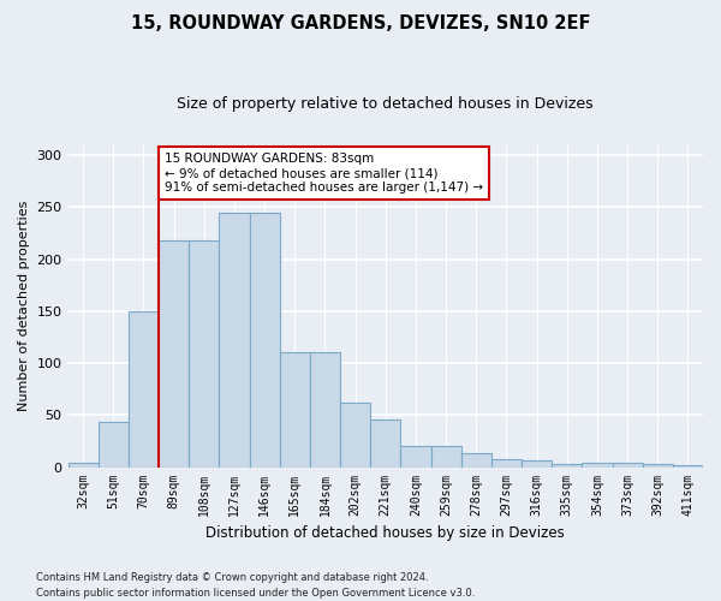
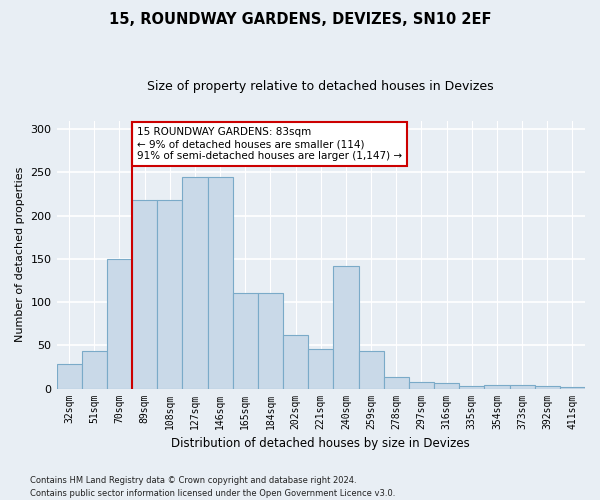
32sqm: 4 -> 28
240sqm: 20 -> 142
259sqm: 20 -> 44
